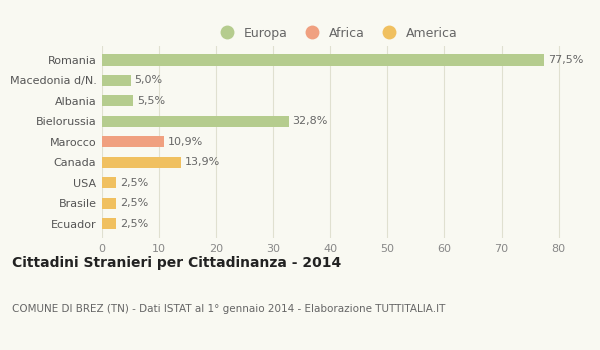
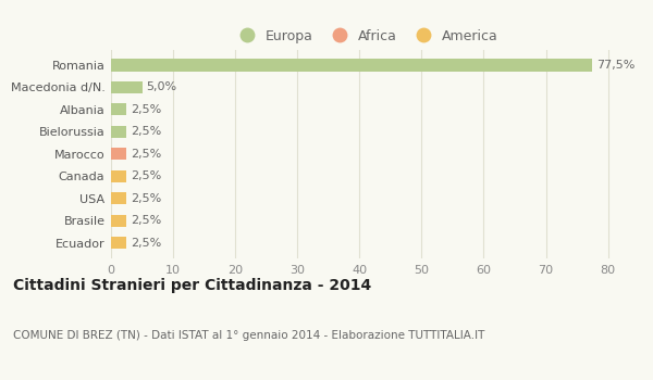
Albania: 5,5% -> 2,5%
Bielorussia: 32,8% -> 2,5%
Marocco: 10,9% -> 2,5%
Canada: 13,9% -> 2,5%
